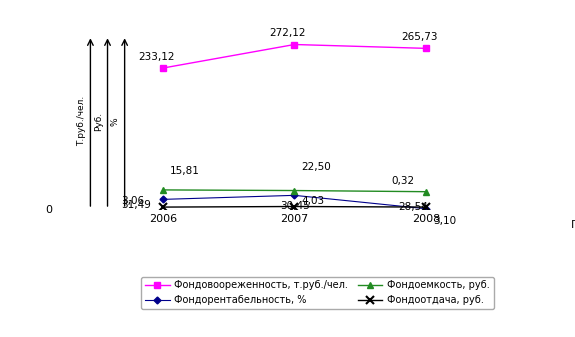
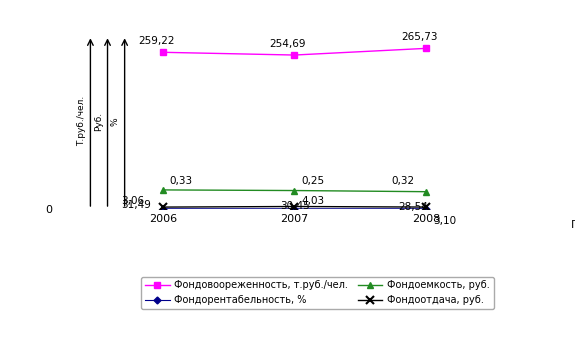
Фондовоореженность, т.руб./чел./2006: 233,12 -> 259,22
Фондорентабельность, %/2006: 15,81 -> 0,33
Фондовоореженность, т.руб./чел./2007: 272,12 -> 254,69
Фондорентабельность, %/2007: 22,50 -> 0,25
